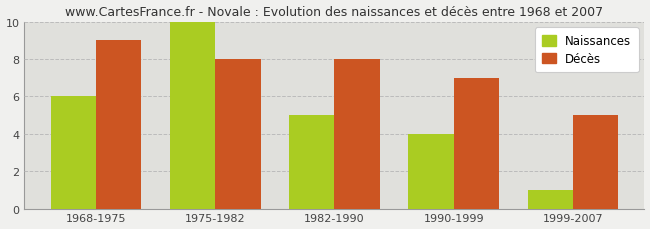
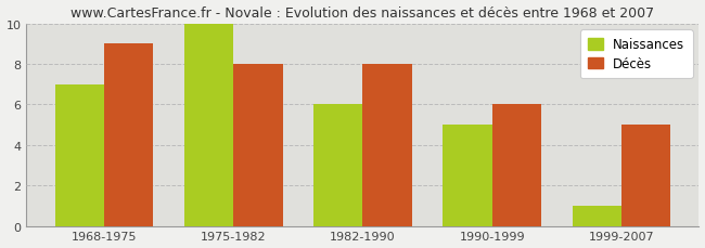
Naissances/1968-1975: 6 -> 7
Naissances/1982-1990: 5 -> 6
Naissances/1990-1999: 4 -> 5
Décès/1990-1999: 7 -> 6
